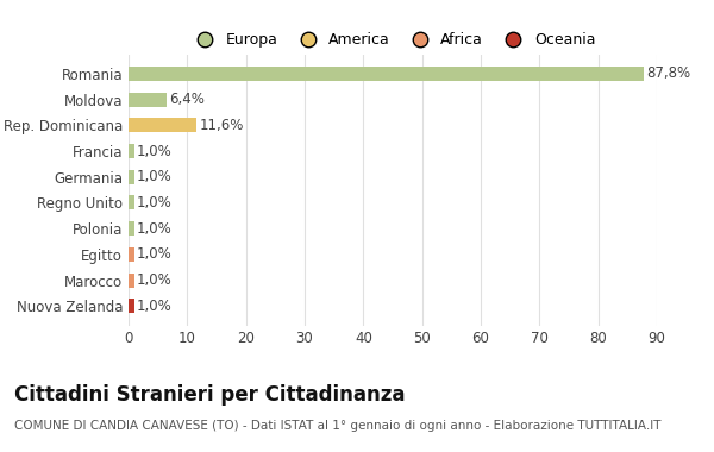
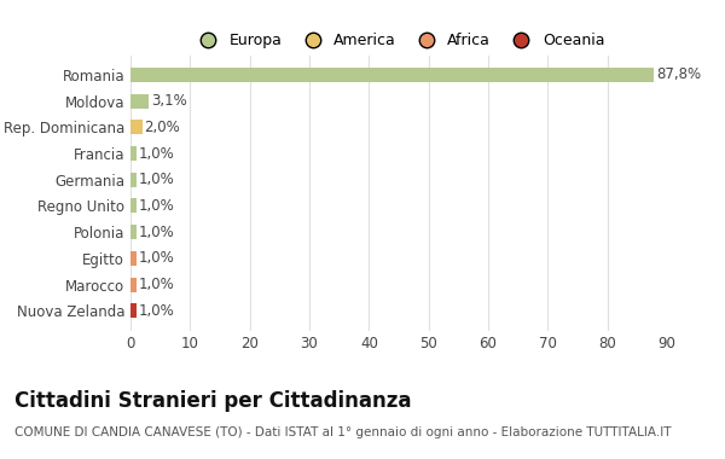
Moldova: 6,4% -> 3,1%
Rep. Dominicana: 11,6% -> 2,0%
